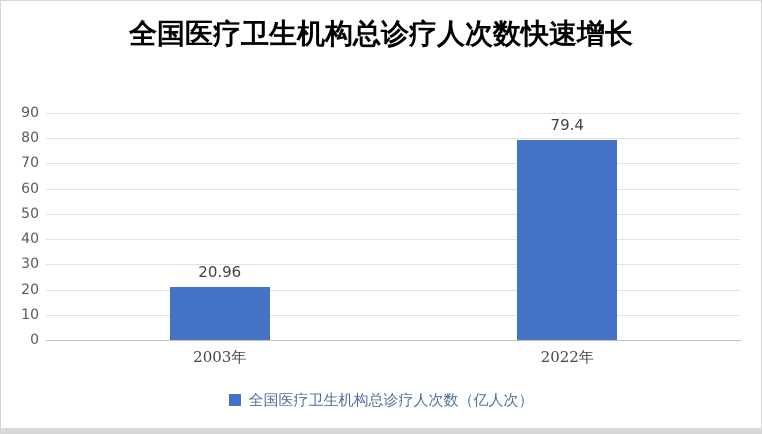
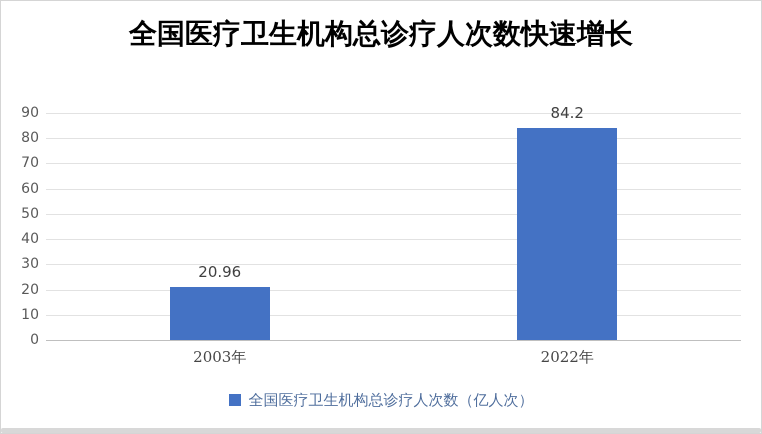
2022年: 79.4 -> 84.2
